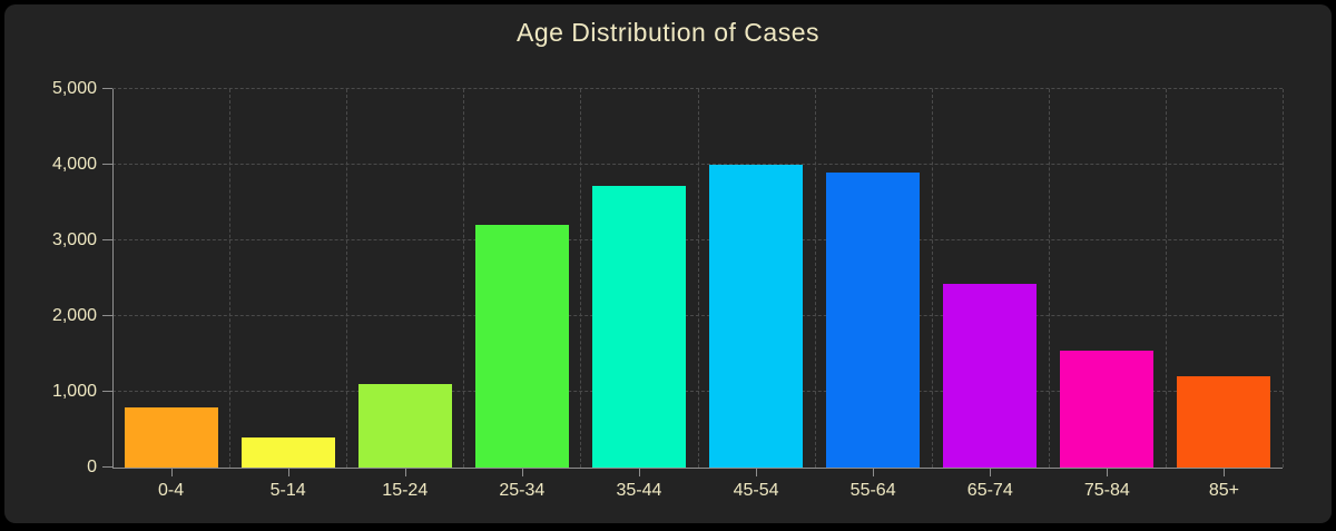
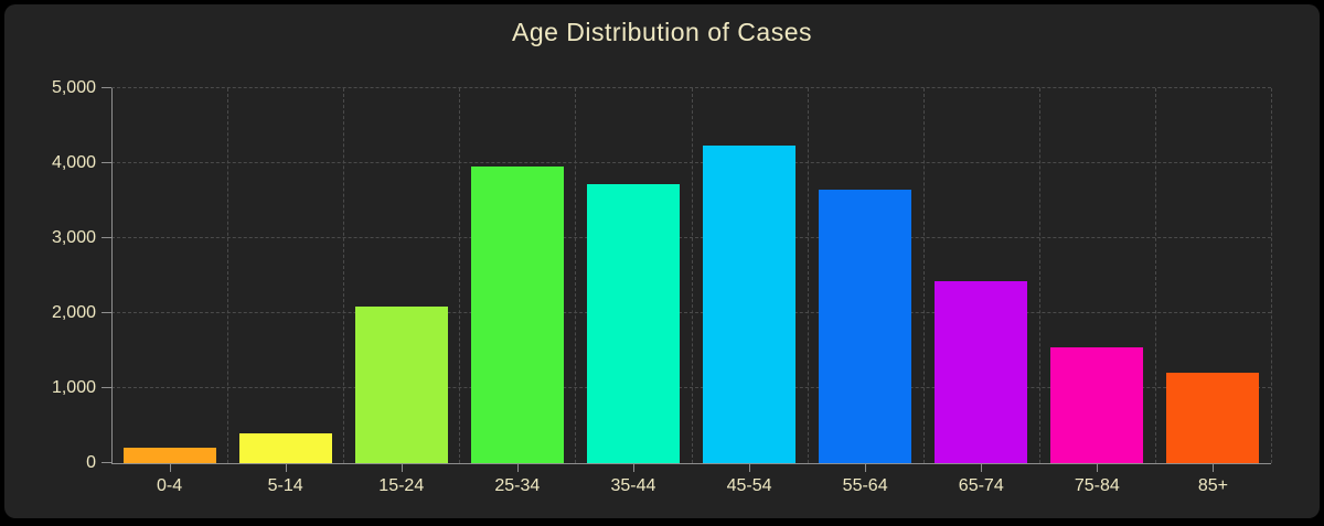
0-4: 800 -> 200
15-24: 1100 -> 2100
25-34: 3200 -> 4000
45-54: 4000 -> 4200
55-64: 3900 -> 3600
